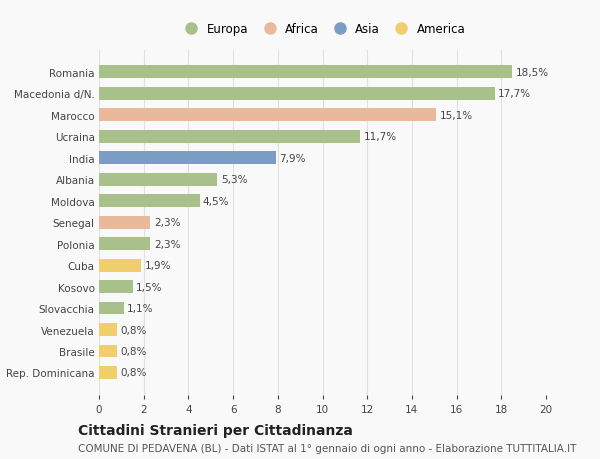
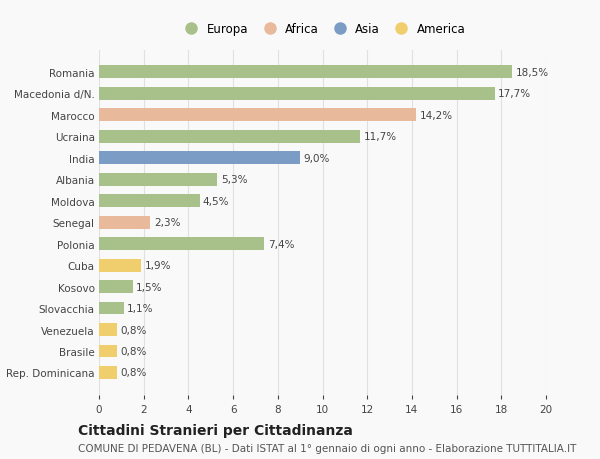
Marocco: 15,1% -> 14,2%
India: 7,9% -> 9,0%
Polonia: 2,3% -> 7,4%
